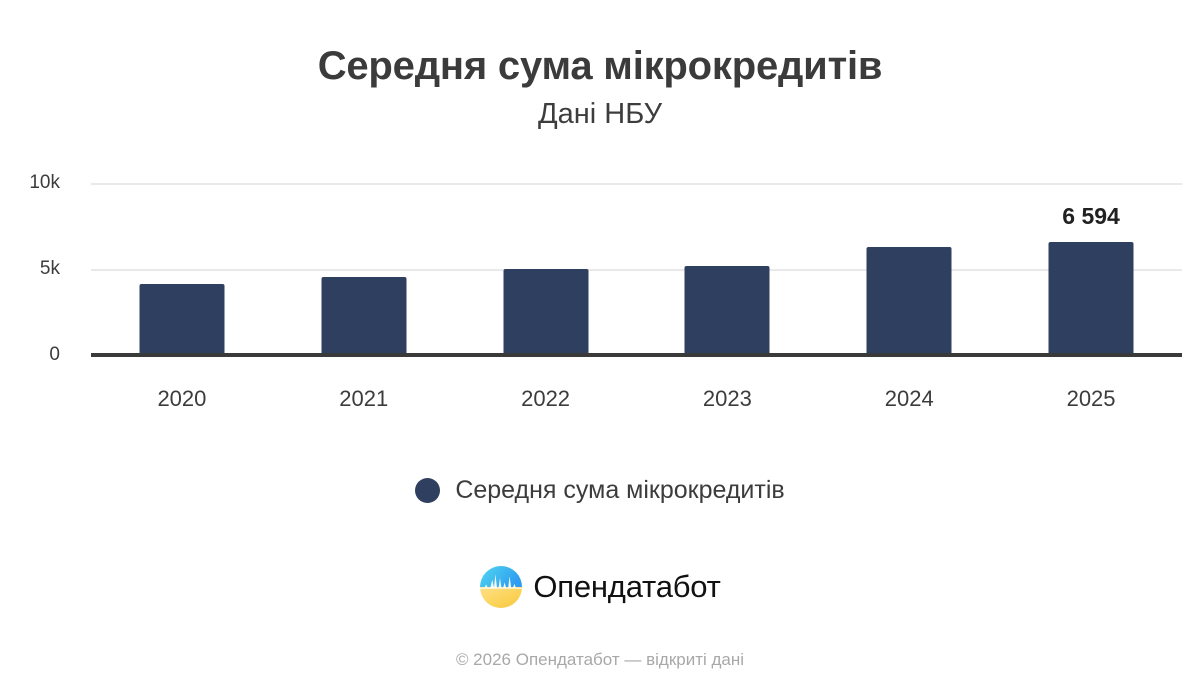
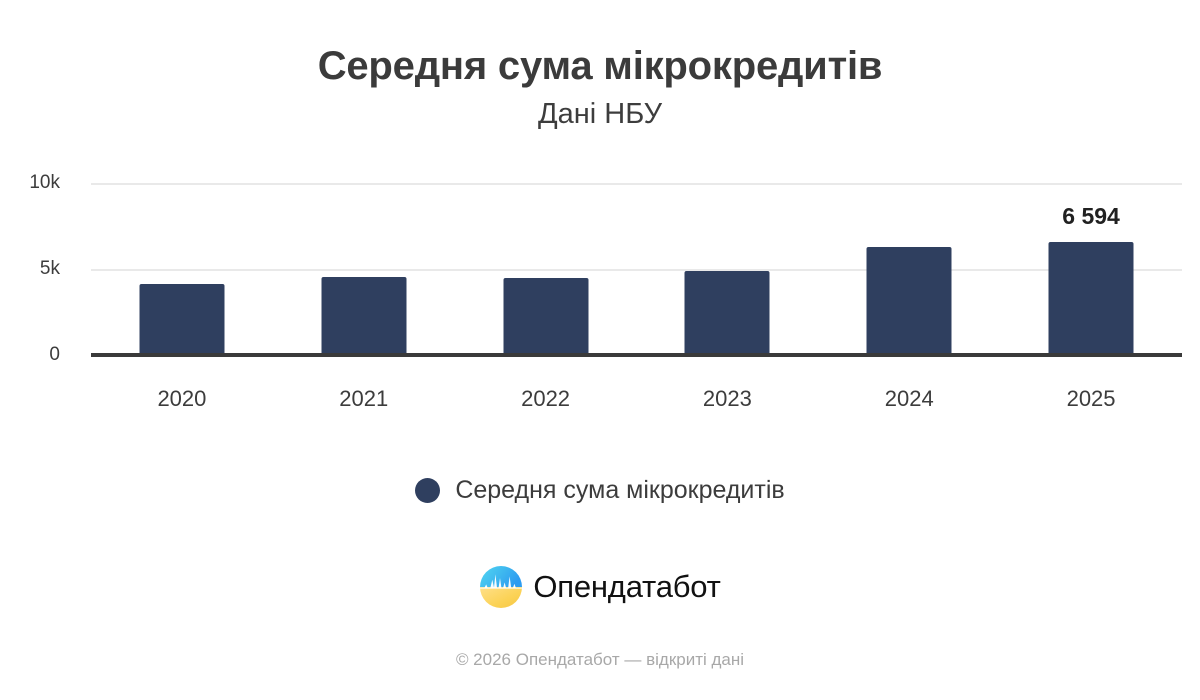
2022: 5.0k -> 4.5k
2023: 5.2k -> 4.9k
